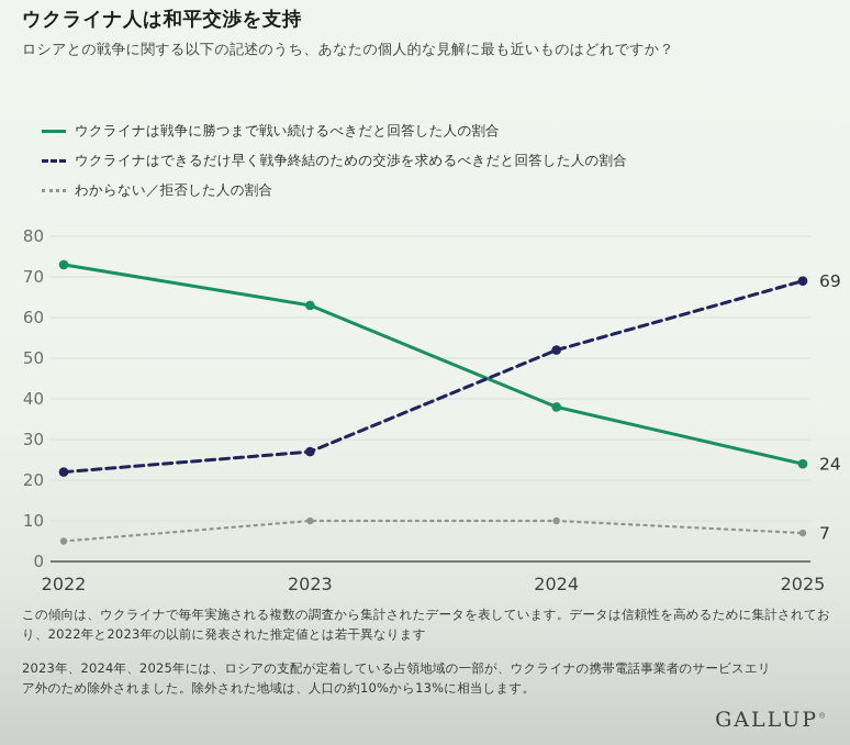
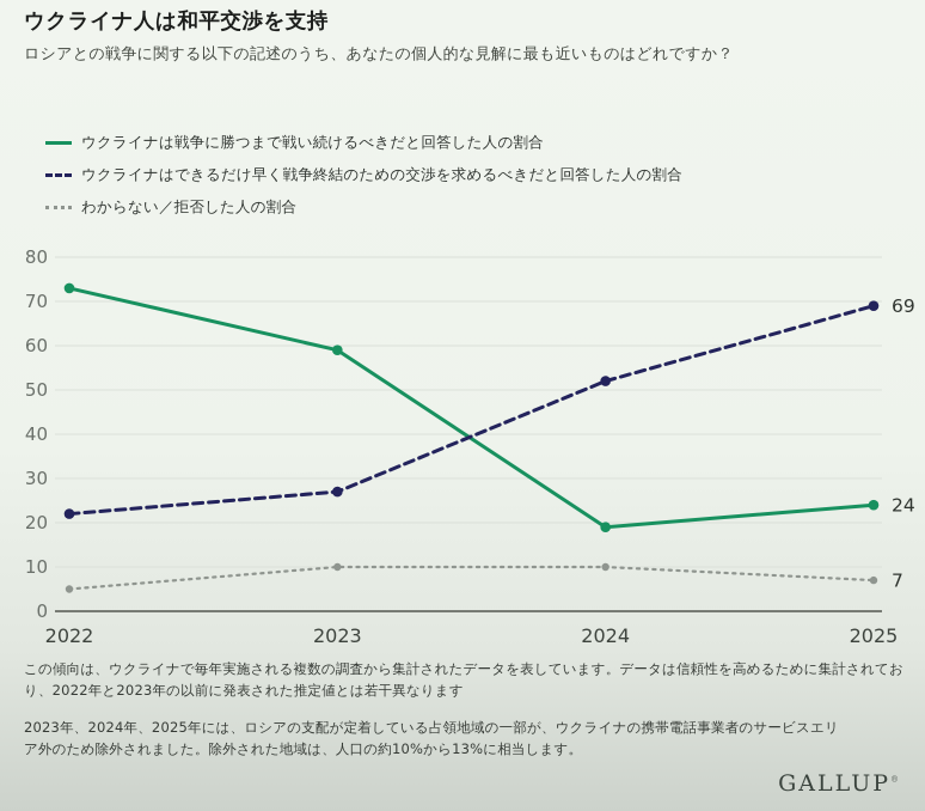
ウクライナは戦争に勝つまで戦い続けるべきだと回答した人の割合/2023: 63 -> 59
ウクライナは戦争に勝つまで戦い続けるべきだと回答した人の割合/2024: 38 -> 19
